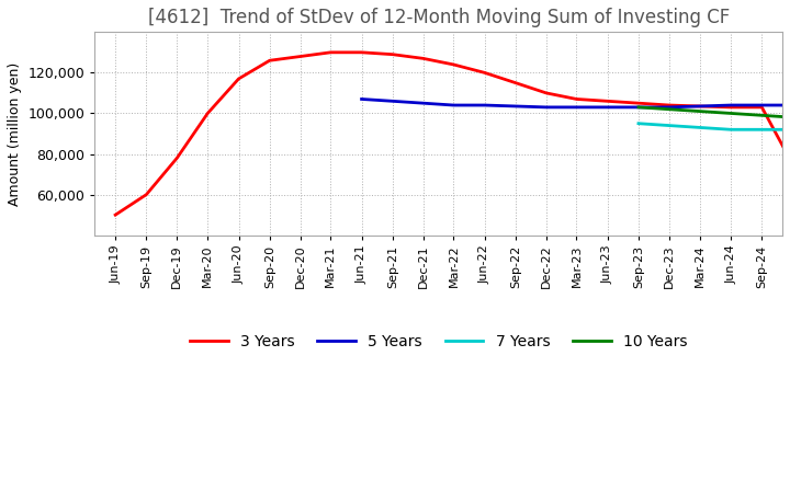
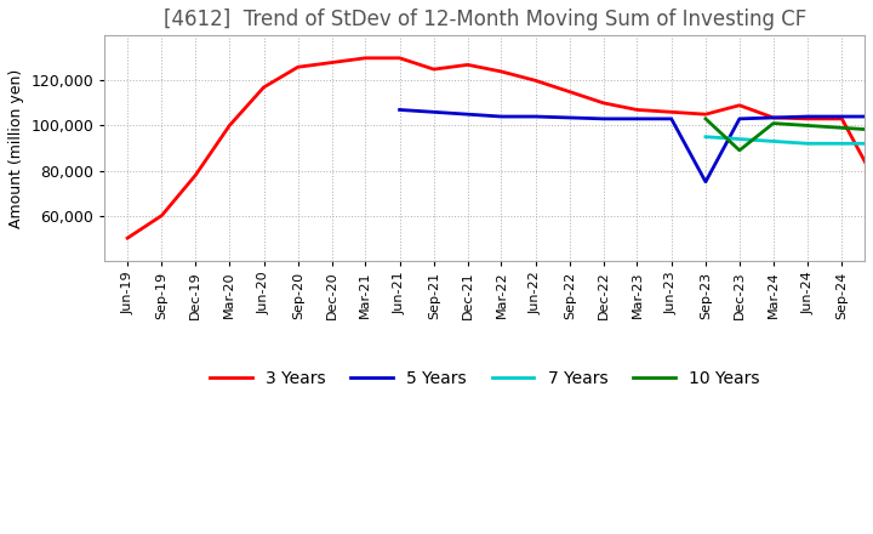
3 Years/Sep-21: 129,000 -> 125,000
5 Years/Sep-23: 103,000 -> 75,000
3 Years/Dec-23: 104,000 -> 109,000
10 Years/Dec-23: 102,000 -> 89,000
